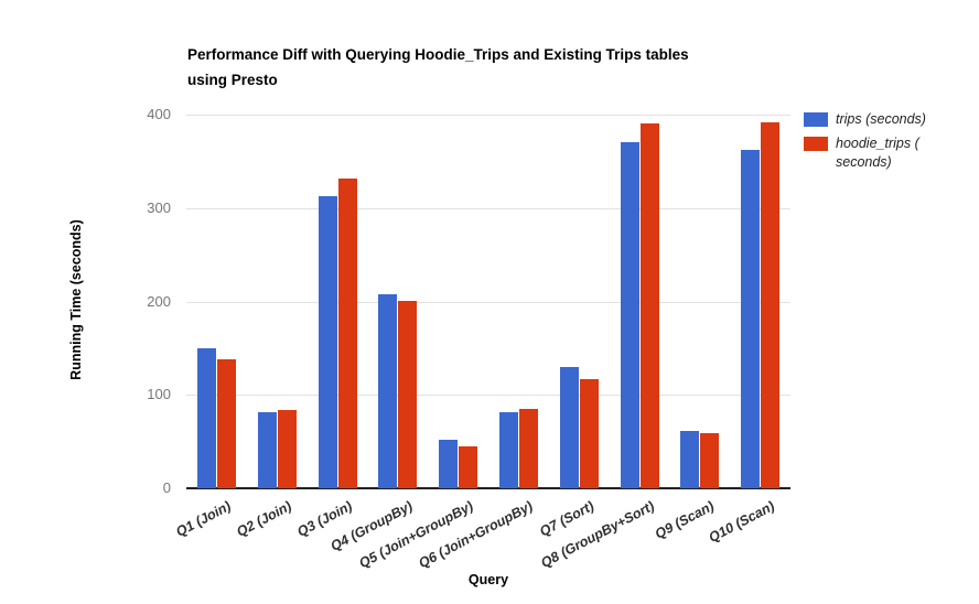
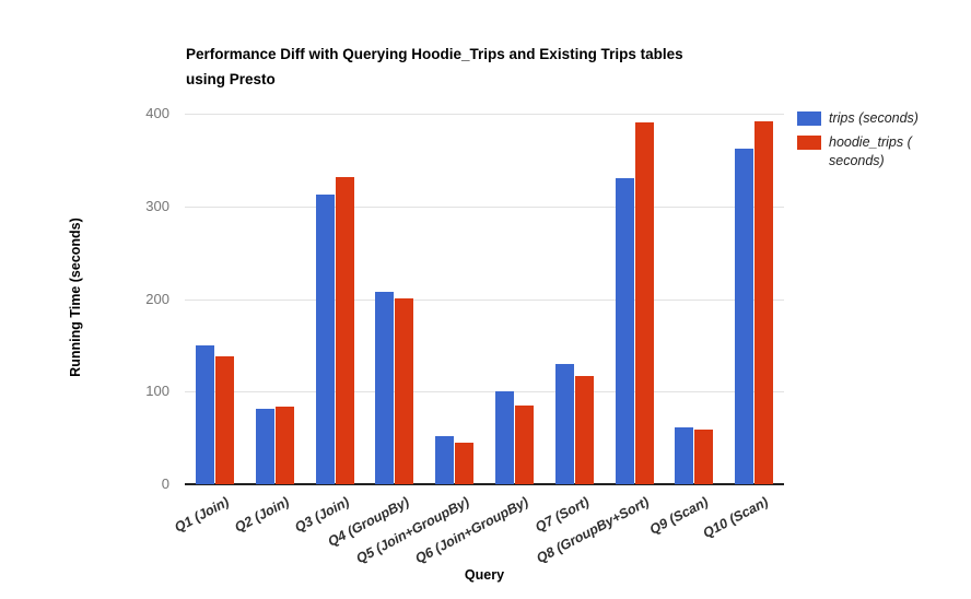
trips (seconds)/Q6 (Join+GroupBy): 80 -> 100
trips (seconds)/Q8 (GroupBy+Sort): 370 -> 330
